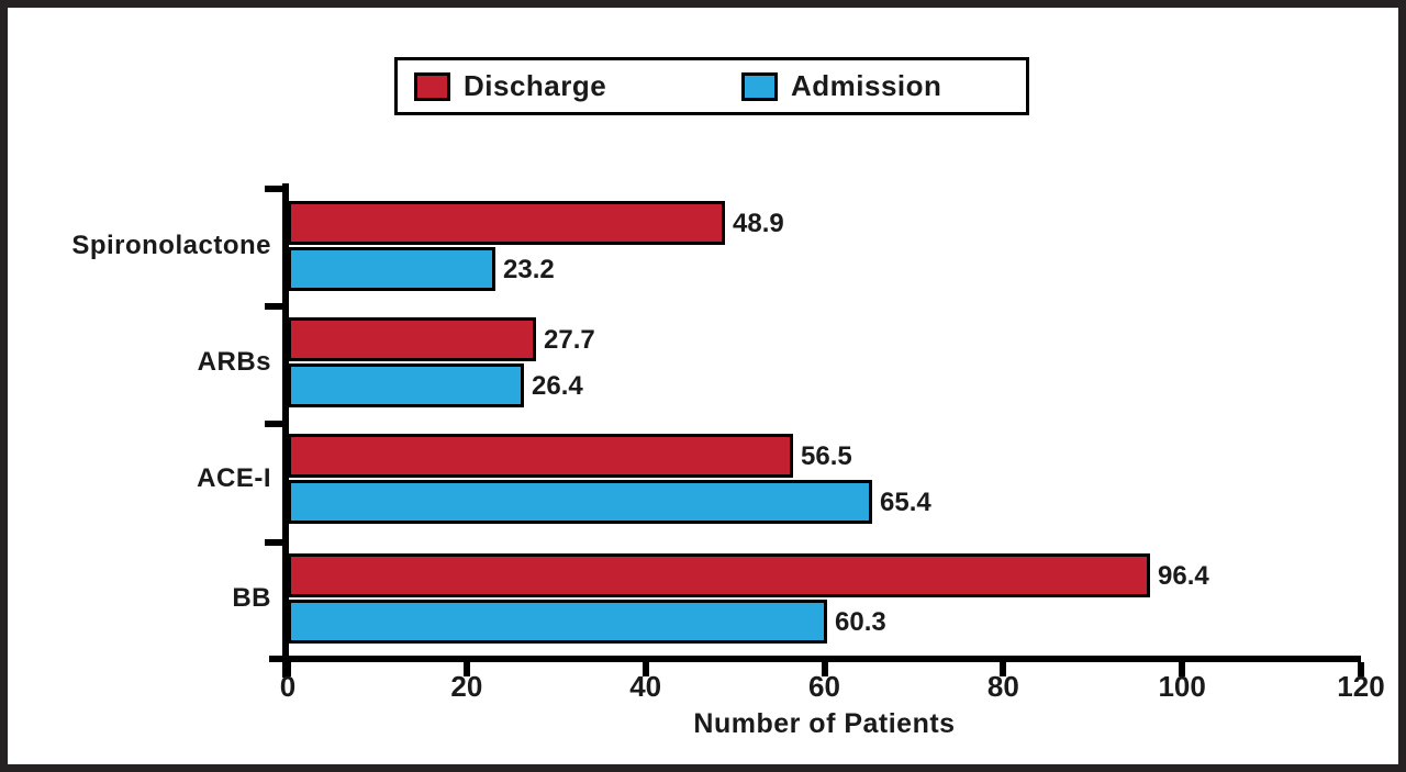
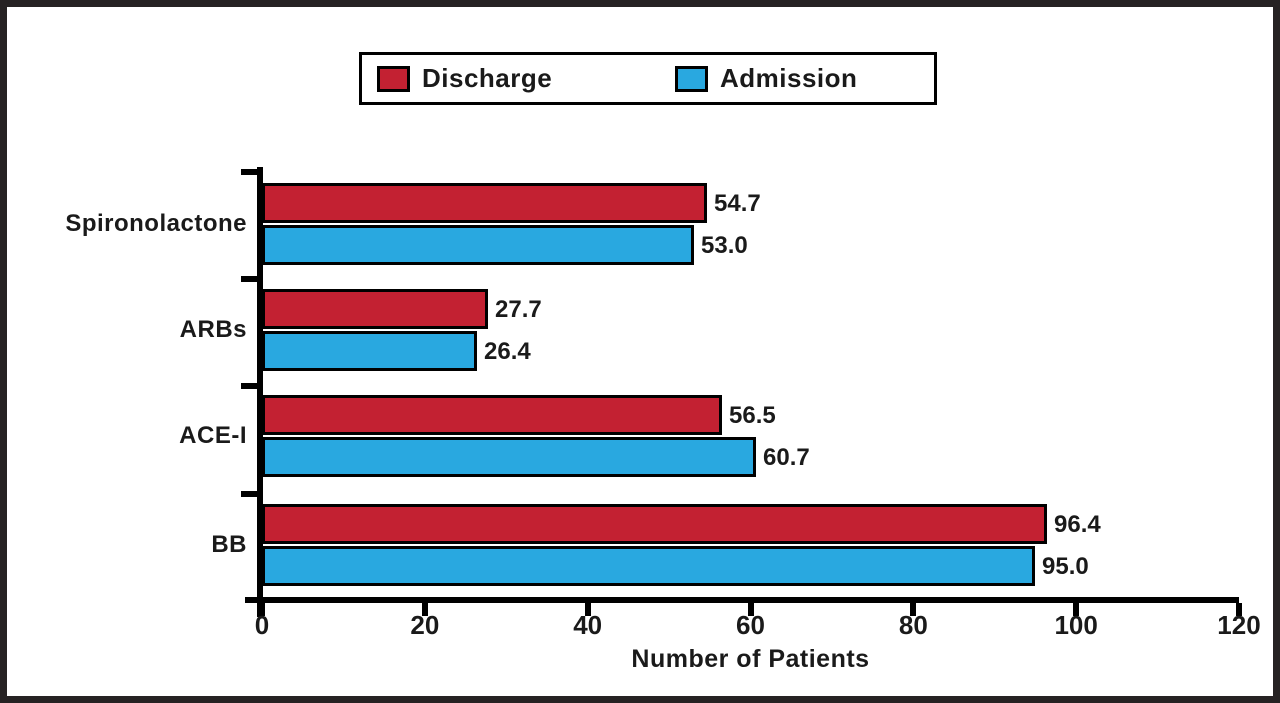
Discharge/Spironolactone: 48.9 -> 54.7
Admission/Spironolactone: 23.2 -> 53.0
Admission/ACE-I: 65.4 -> 60.7
Admission/BB: 60.3 -> 95.0
